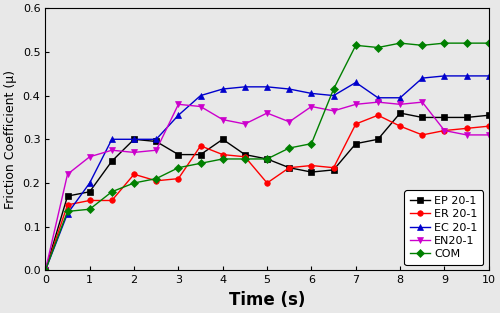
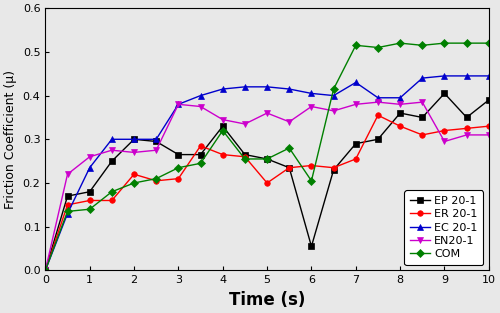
EC 20-1/1: 0.200 -> 0.235
EC 20-1/3: 0.355 -> 0.380
EP 20-1/4: 0.300 -> 0.330
COM/4: 0.255 -> 0.320
EP 20-1/6: 0.225 -> 0.055
COM/6: 0.290 -> 0.205
ER 20-1/7: 0.335 -> 0.255
EP 20-1/9: 0.350 -> 0.405
EN20-1/9: 0.320 -> 0.295
EP 20-1/10: 0.355 -> 0.390
